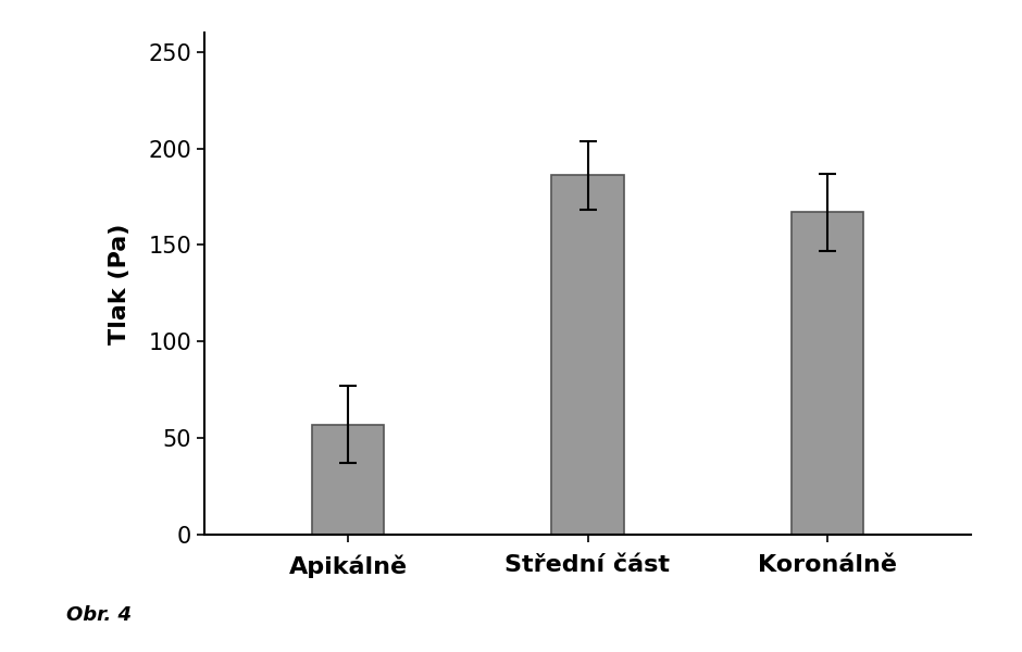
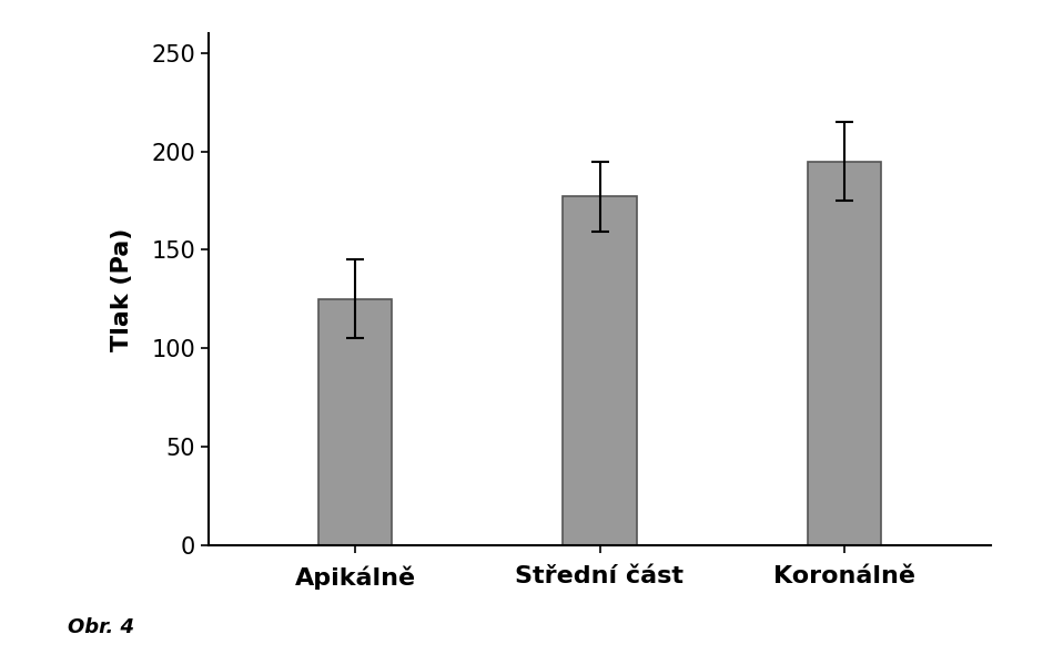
Apikálně: 57 -> 125
Střední část: 186 -> 177
Koronálně: 167 -> 195
